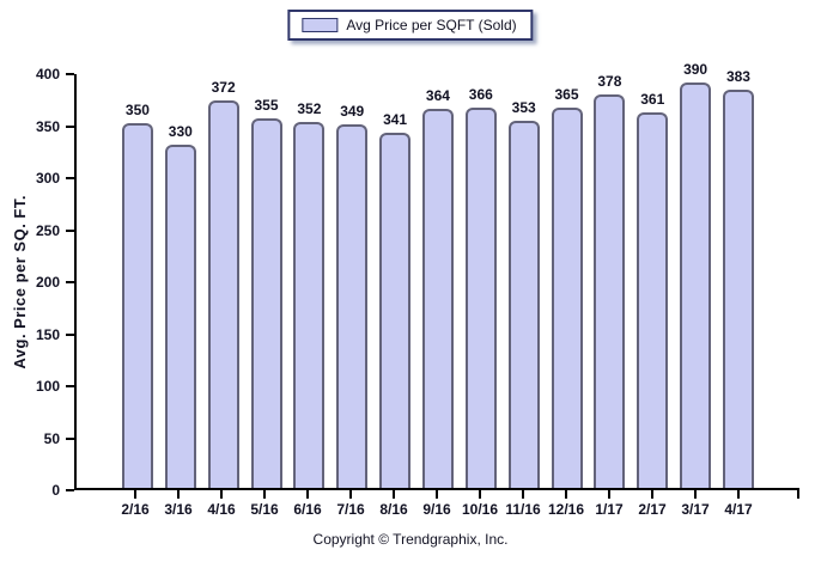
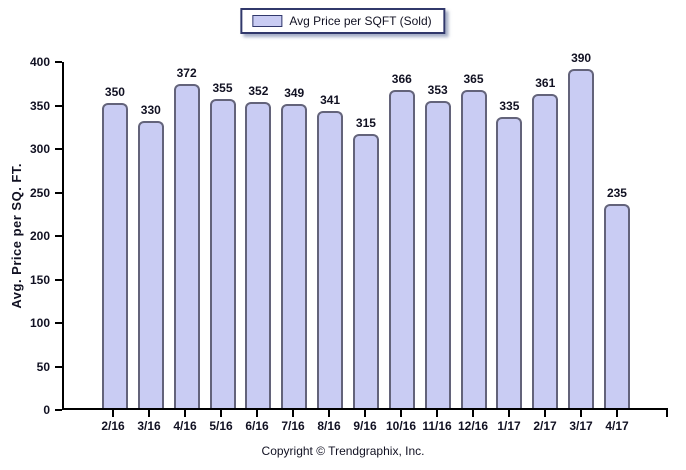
9/16: 364 -> 315
1/17: 378 -> 335
4/17: 383 -> 235
